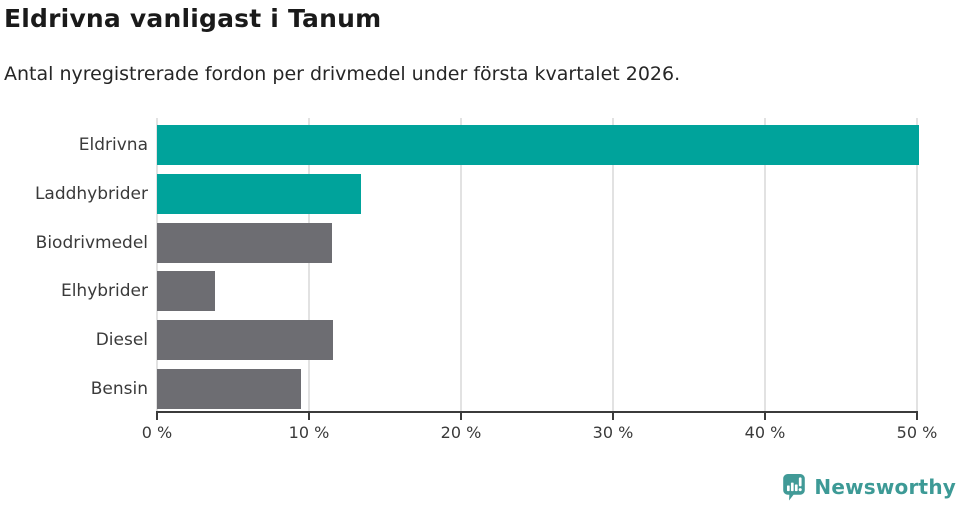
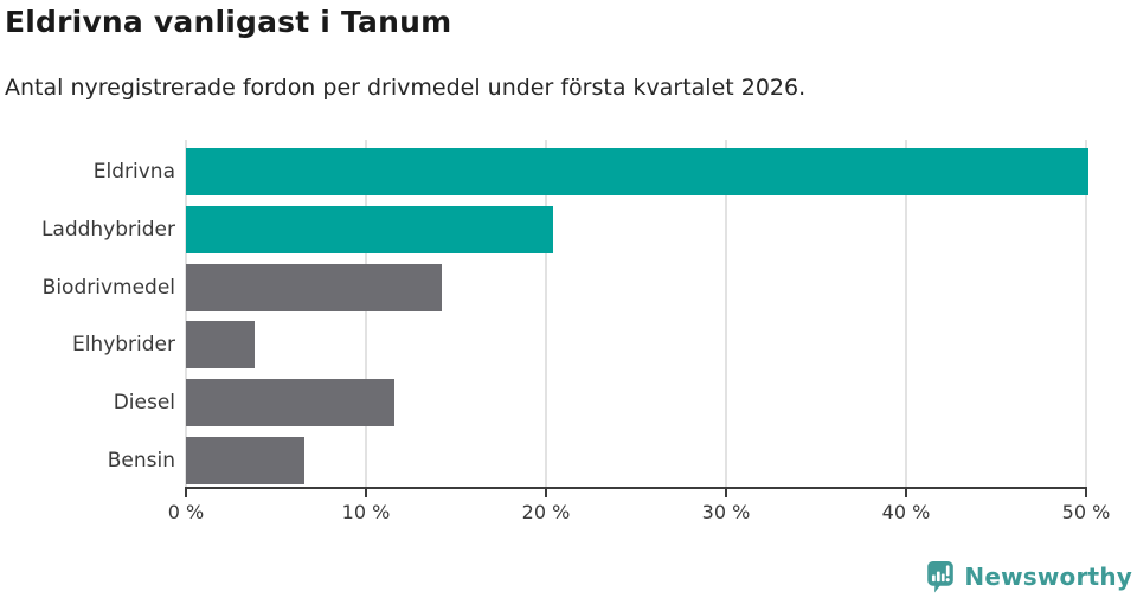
Laddhybrider: 13.4% -> 20.4%
Biodrivmedel: 11.5% -> 14.2%
Bensin: 9.5% -> 6.6%
